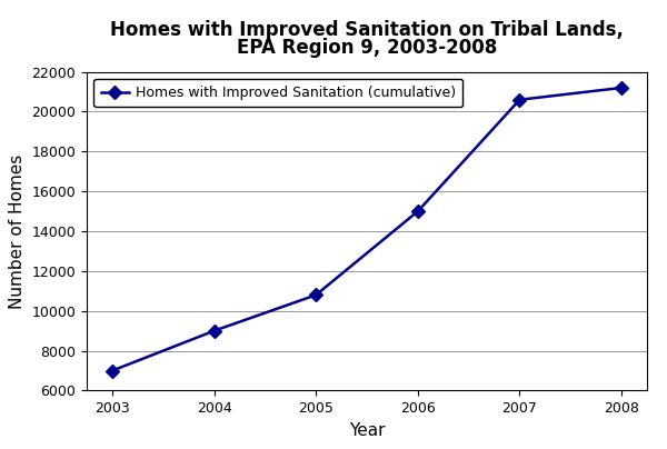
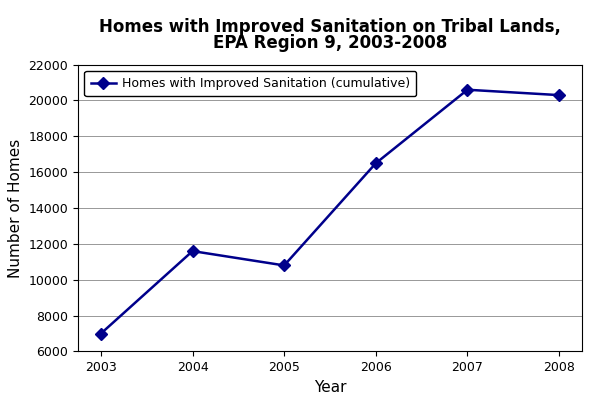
2004: 9000 -> 11600
2006: 15000 -> 16500
2008: 21200 -> 20300
